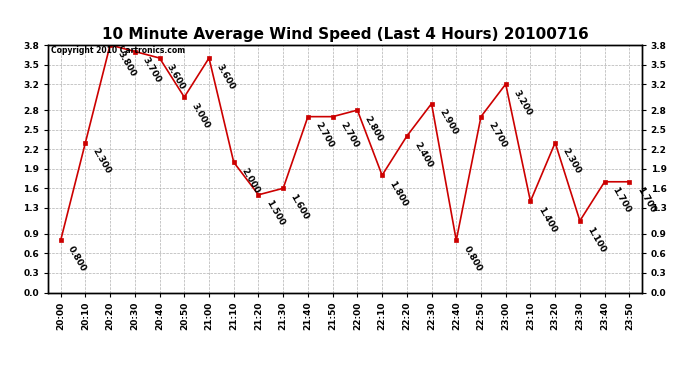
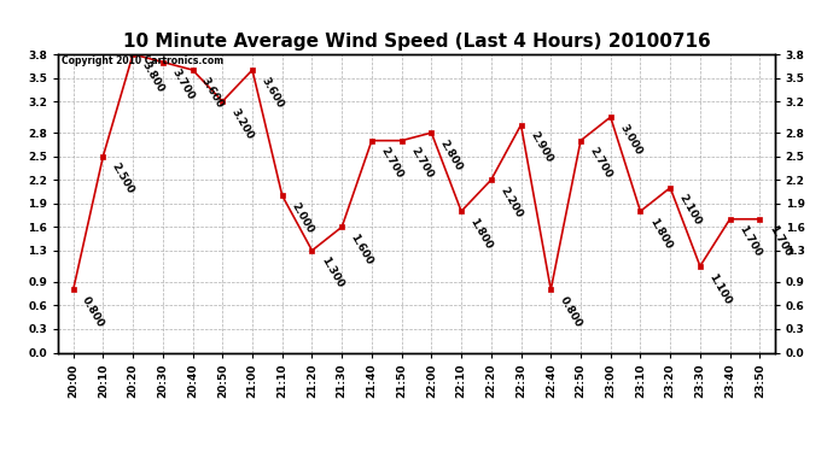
20:10: 2.300 -> 2.500
20:50: 3.000 -> 3.200
21:20: 1.500 -> 1.300
22:20: 2.400 -> 2.200
23:00: 3.200 -> 3.000
23:10: 1.400 -> 1.800
23:20: 2.300 -> 2.100
